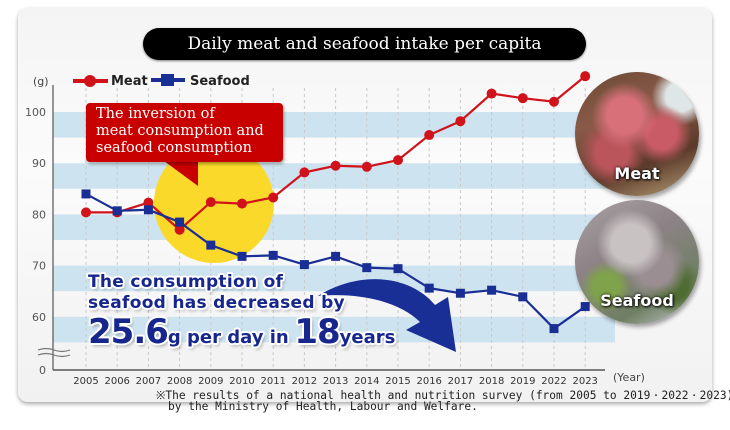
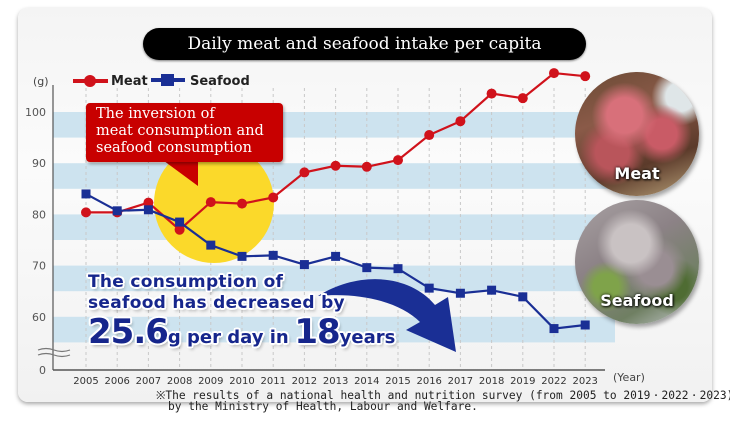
Meat/2022: 102 -> 108
Seafood/2023: 62 -> 58
